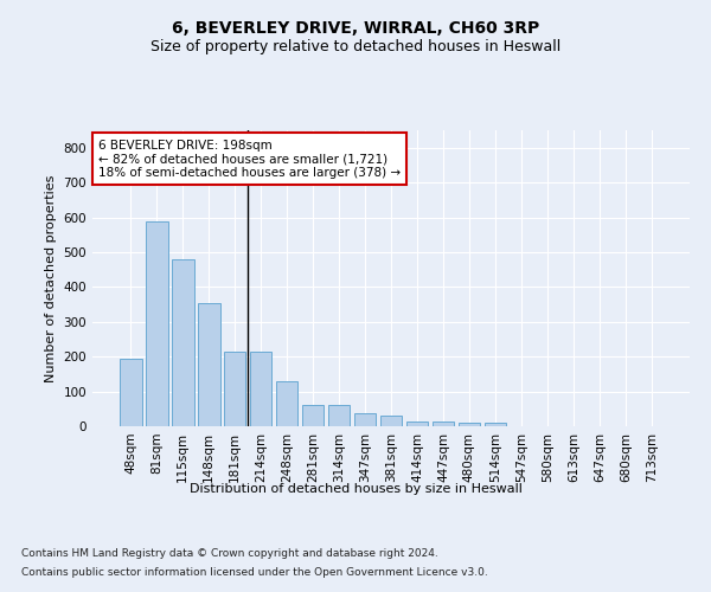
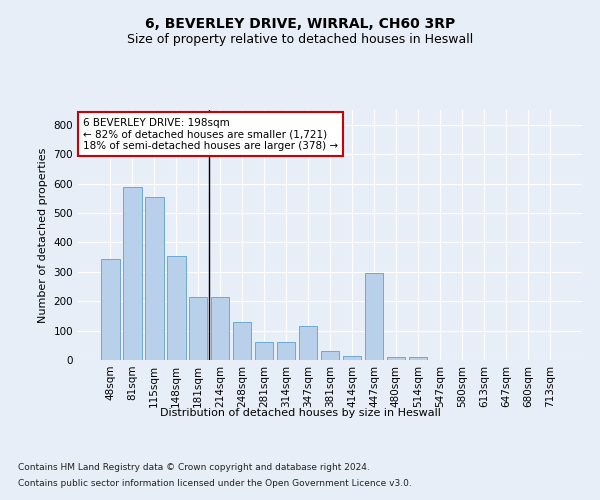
48sqm: 193 -> 345
115sqm: 480 -> 555
347sqm: 38 -> 115
447sqm: 15 -> 295
